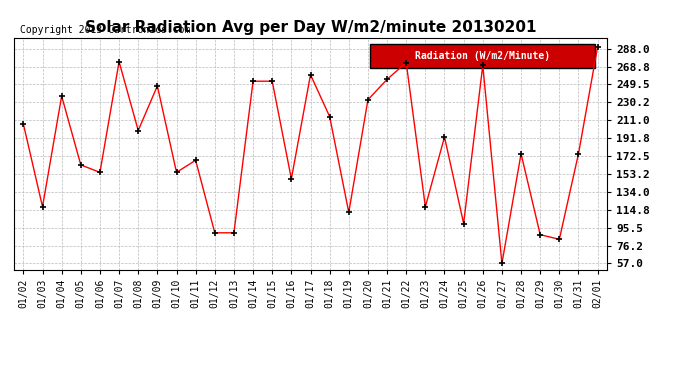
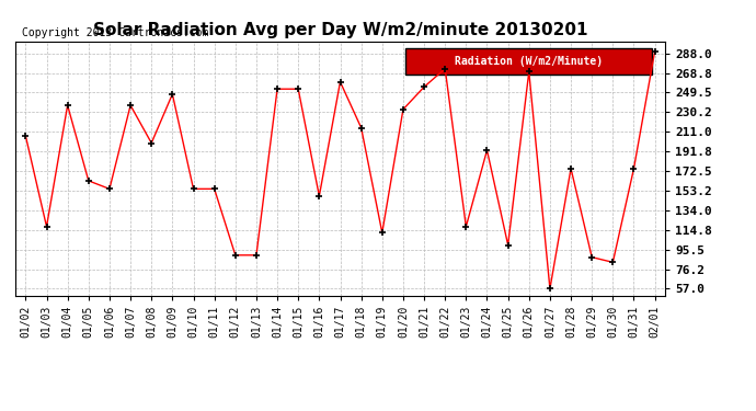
01/07: 274 -> 237
01/11: 168 -> 155
